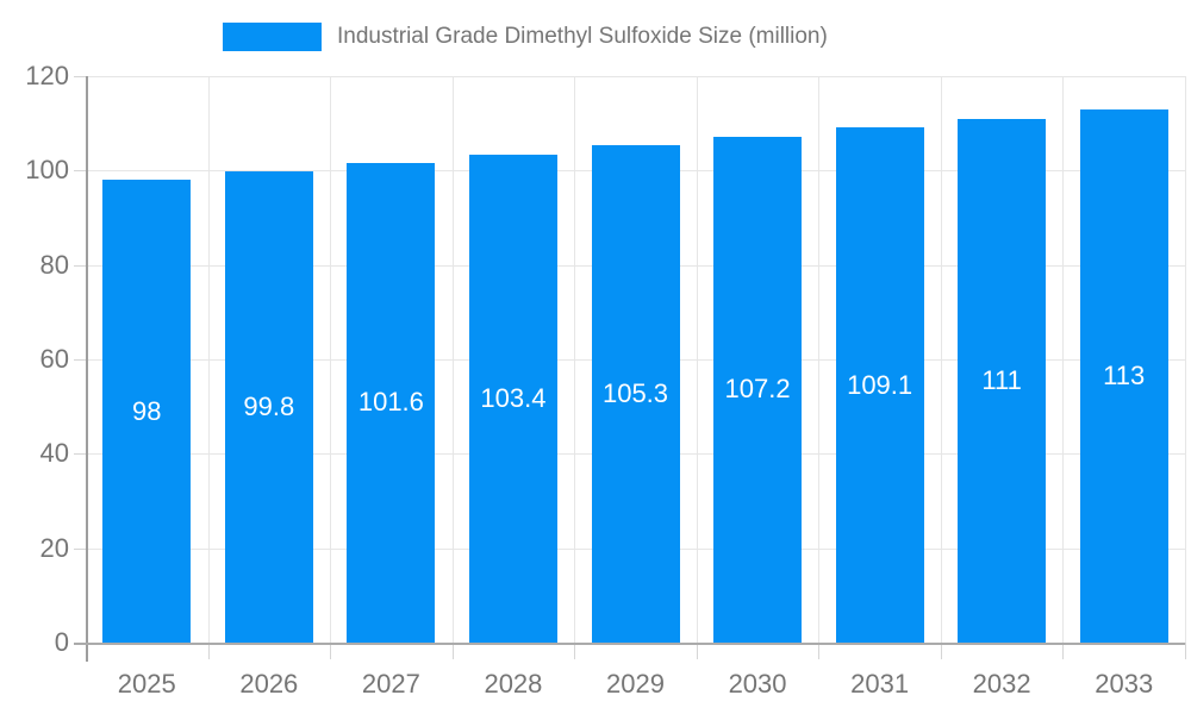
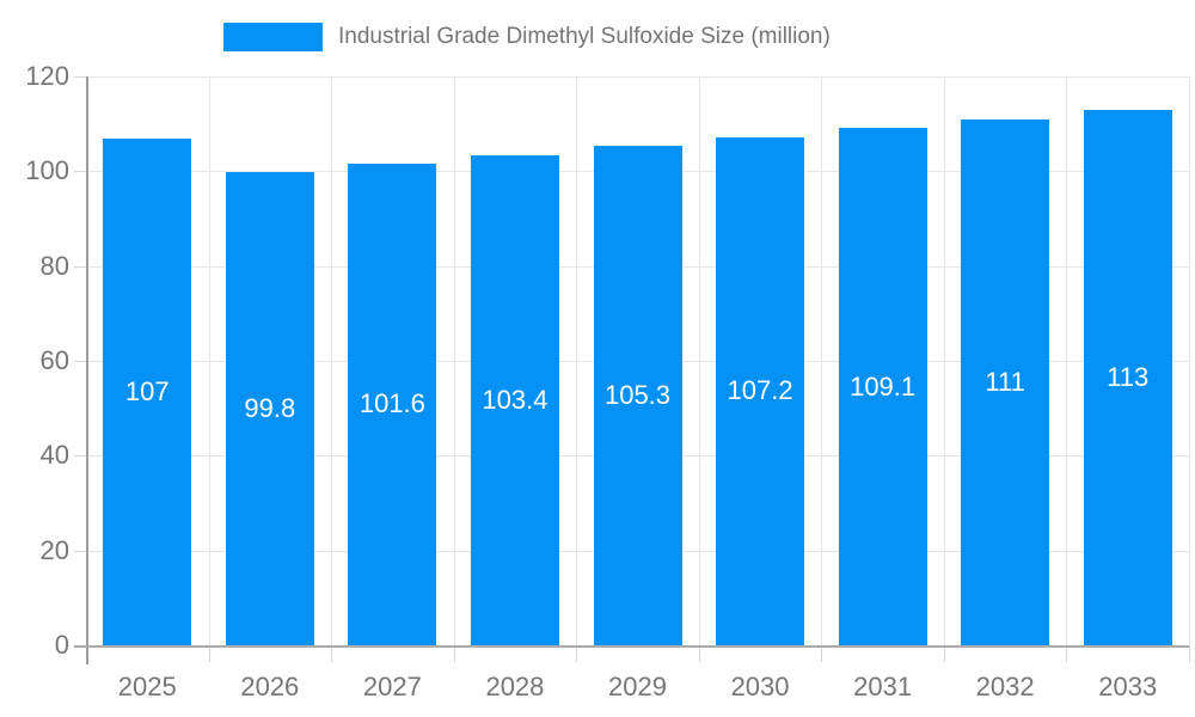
2025: 98 -> 107
